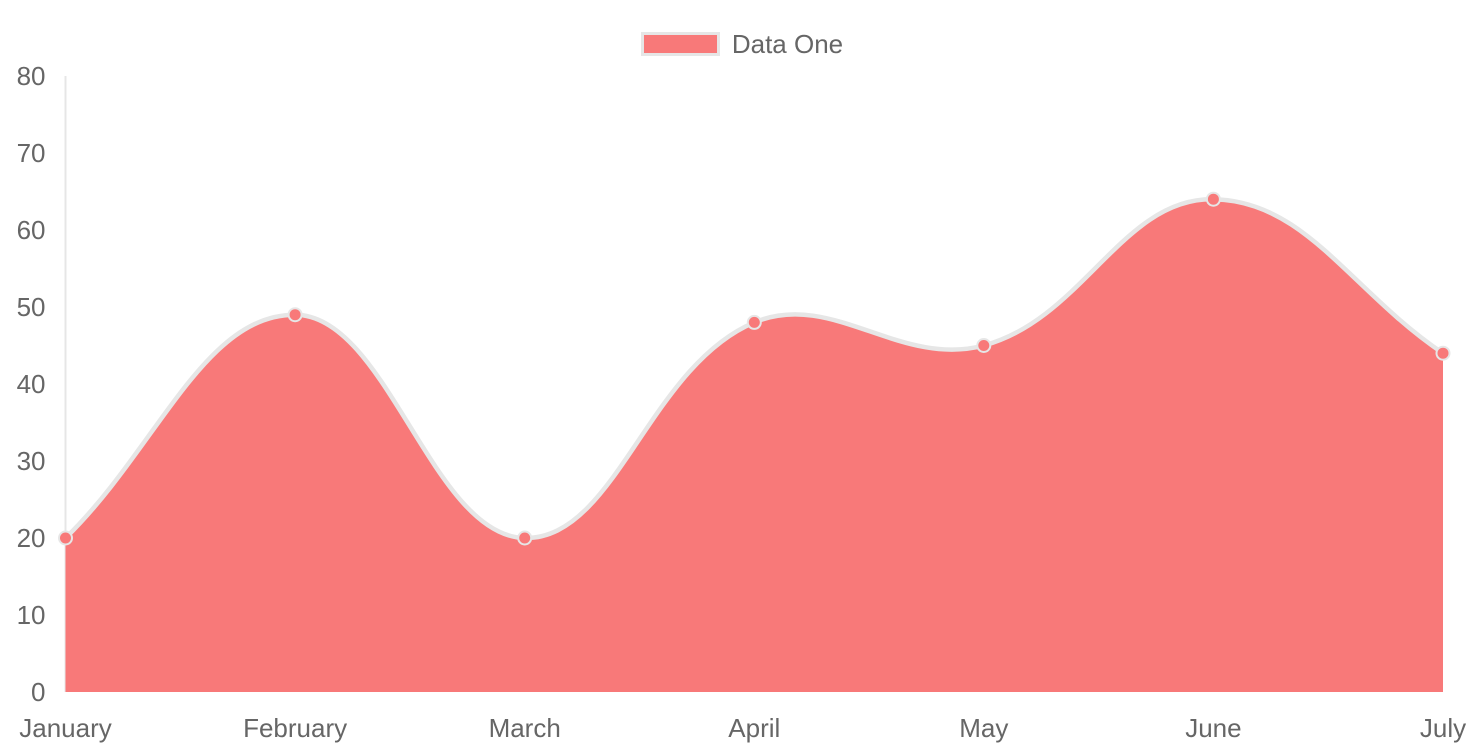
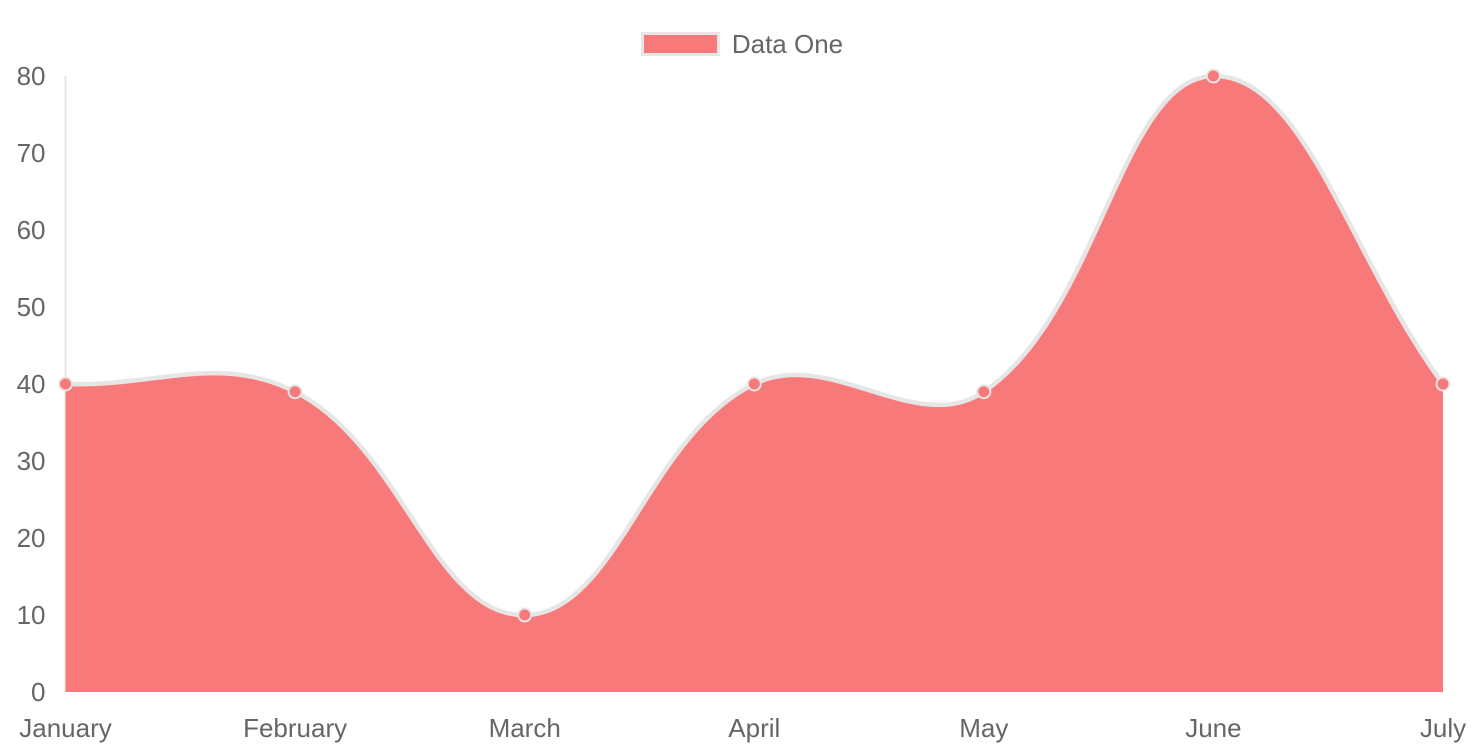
January: 20 -> 40
February: 49 -> 39
March: 20 -> 10
April: 48 -> 40
May: 45 -> 39
June: 64 -> 80
July: 44 -> 40
